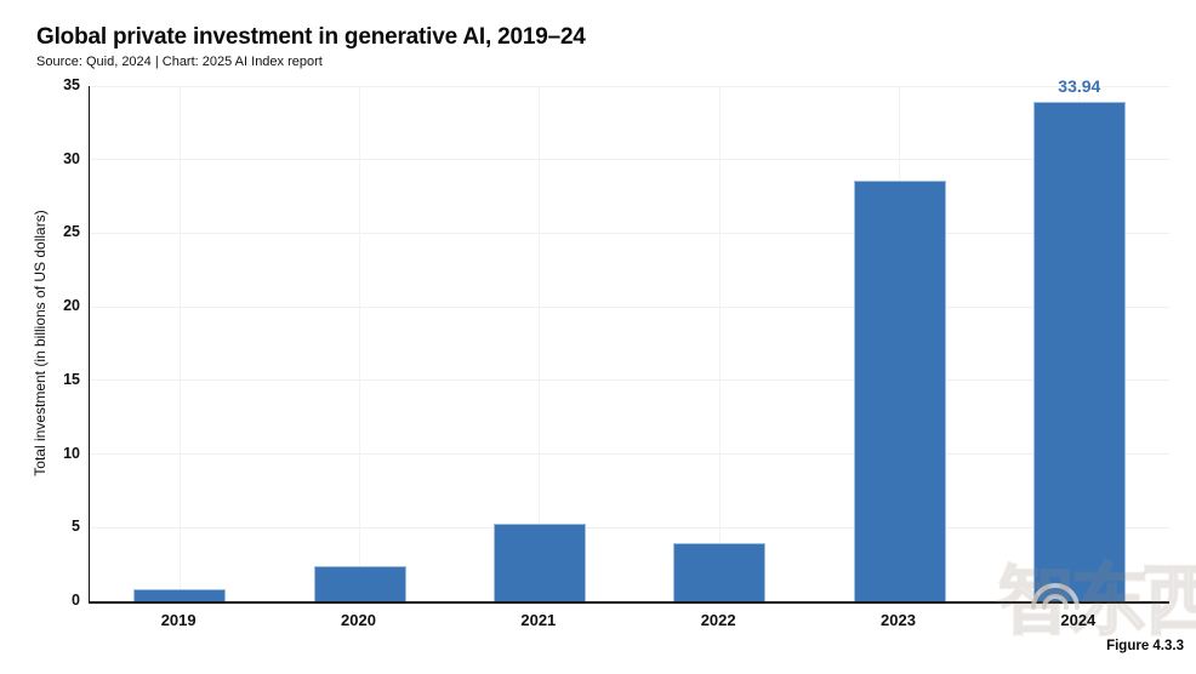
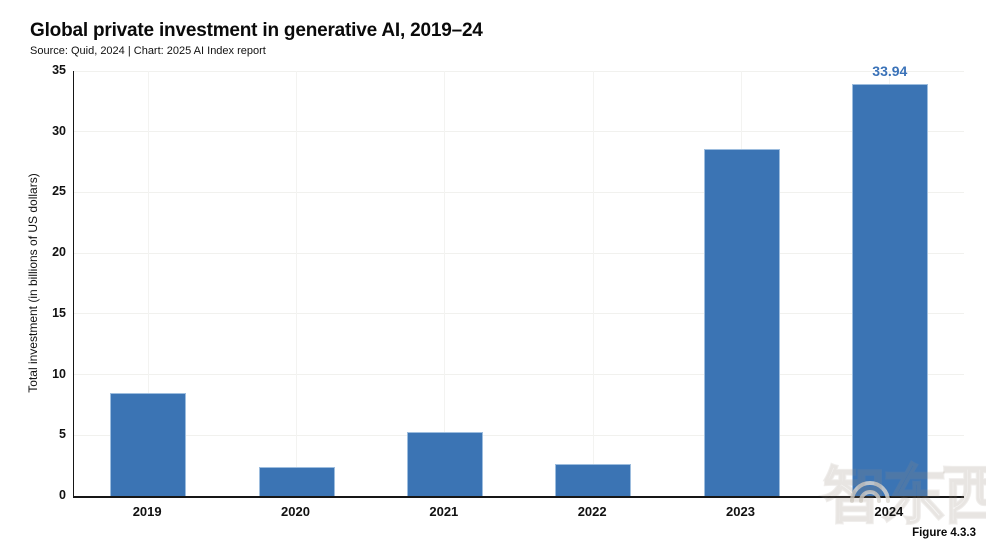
2019: 0.8 -> 8.5
2022: 4.0 -> 2.6
